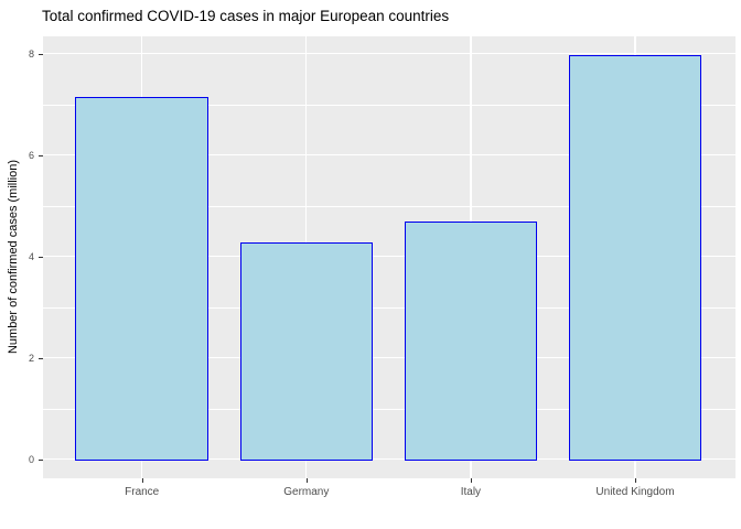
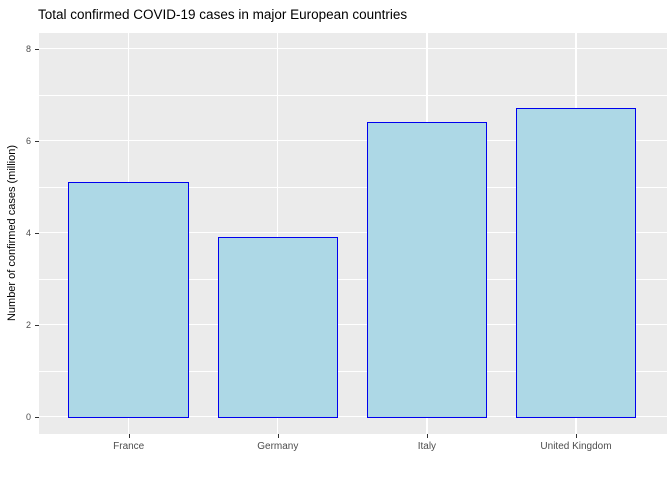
France: 7.1 -> 5.1
Germany: 4.3 -> 3.9
Italy: 4.7 -> 6.4
United Kingdom: 8.0 -> 6.7
